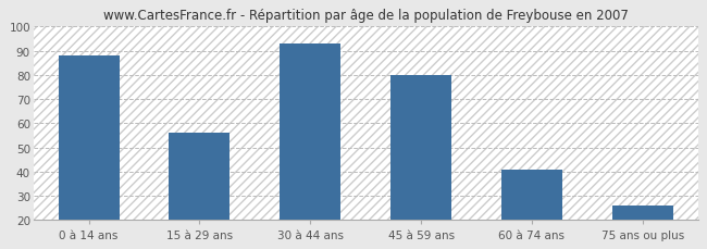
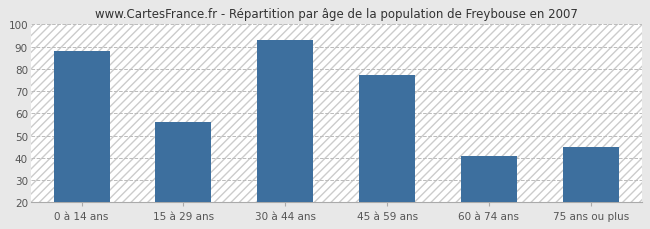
45 à 59 ans: 80 -> 77
75 ans ou plus: 26 -> 45
